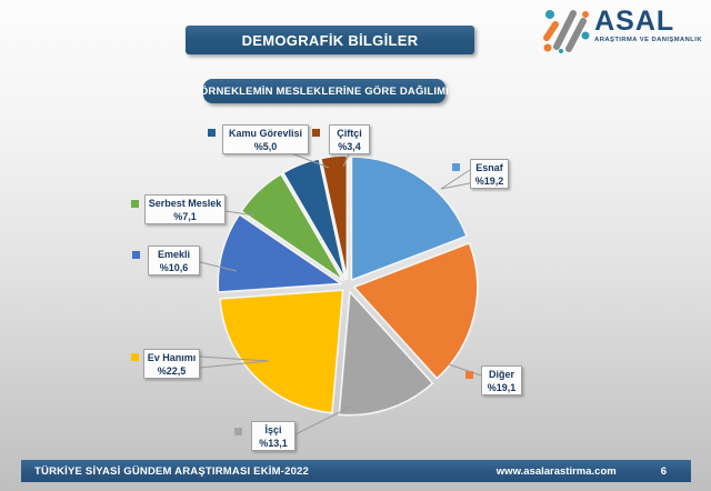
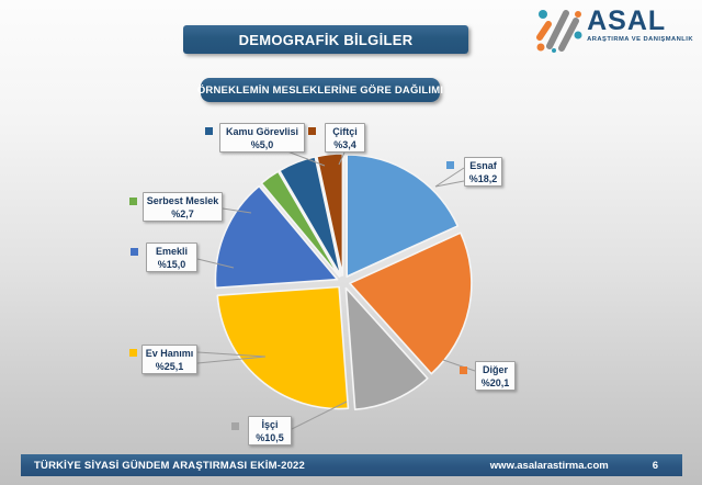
Esnaf: 19,2 -> 18,2
Diğer: 19,1 -> 20,1
İşçi: 13,1 -> 10,5
Ev Hanımı: 22,5 -> 25,1
Emekli: 10,6 -> 15,0
Serbest Meslek: 7,1 -> 2,7
